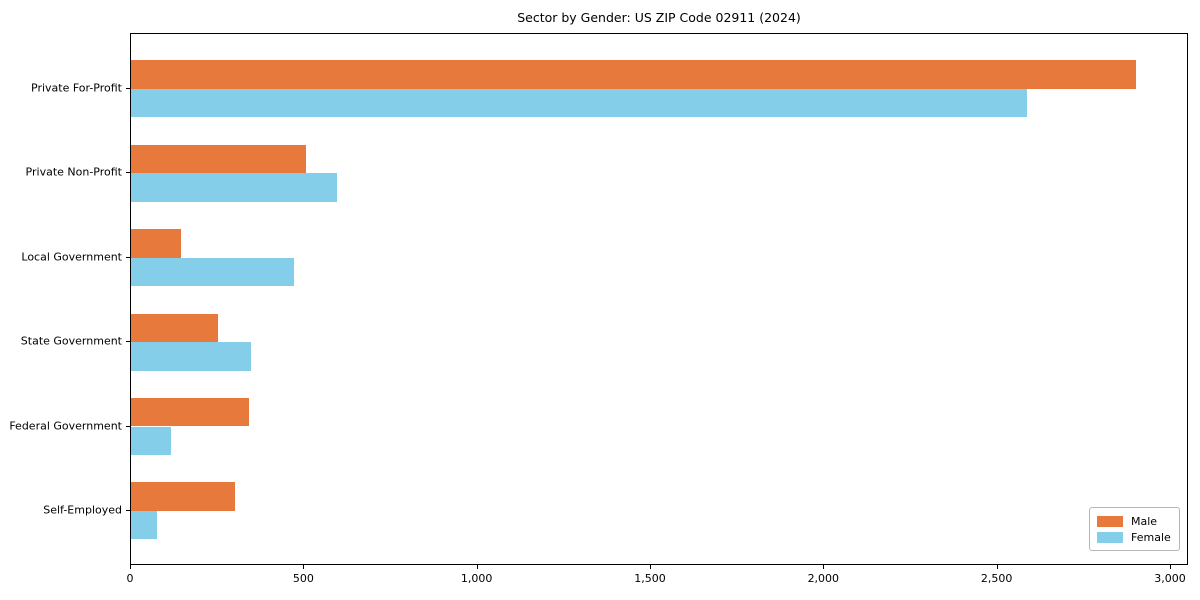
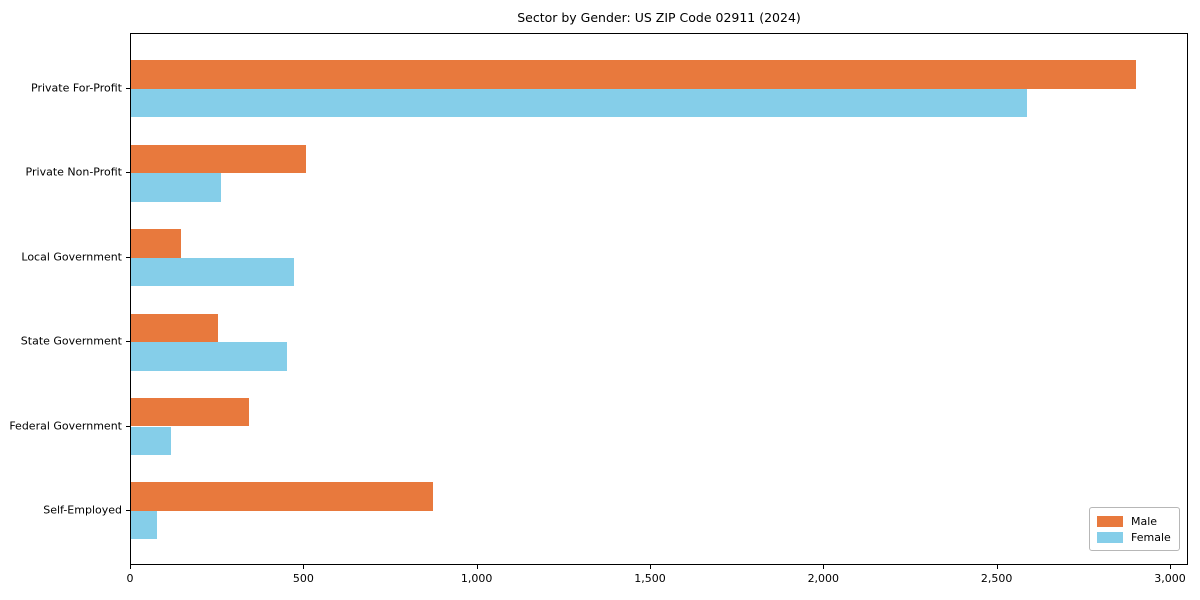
Female/Private Non-Profit: 600 -> 260
Female/State Government: 340 -> 450
Male/Self-Employed: 300 -> 870
